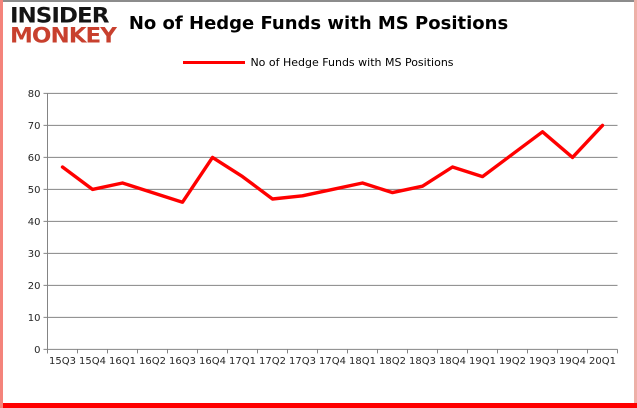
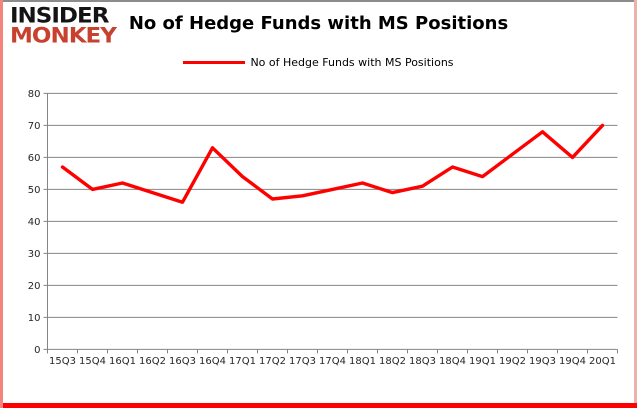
16Q4: 60 -> 63
